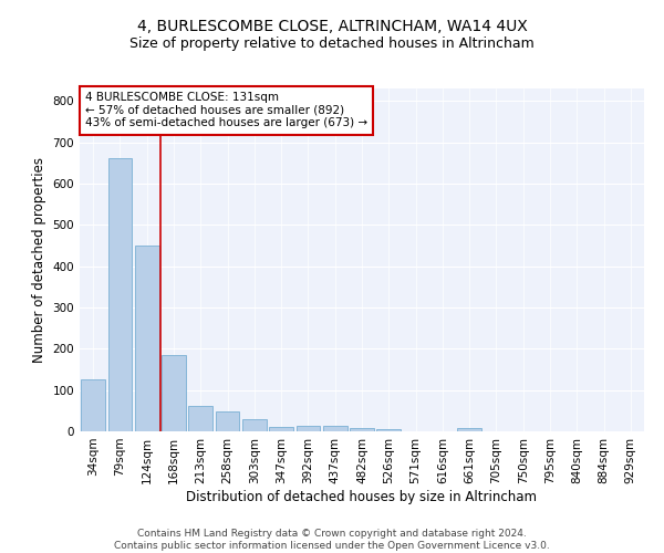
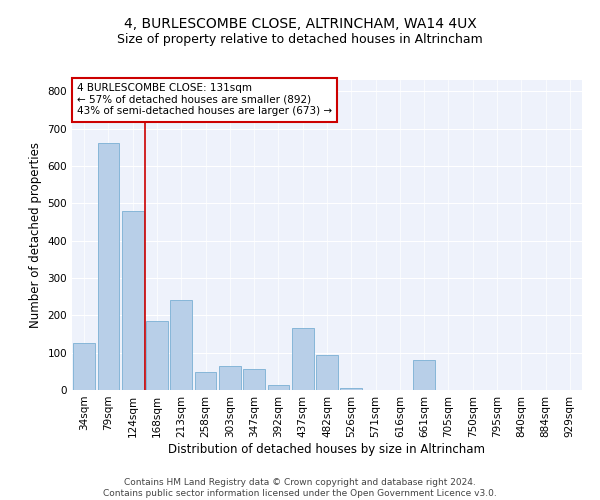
124sqm: 450 -> 480
213sqm: 62 -> 240
303sqm: 29 -> 65
347sqm: 11 -> 55
437sqm: 14 -> 165
482sqm: 8 -> 95
661sqm: 8 -> 80
